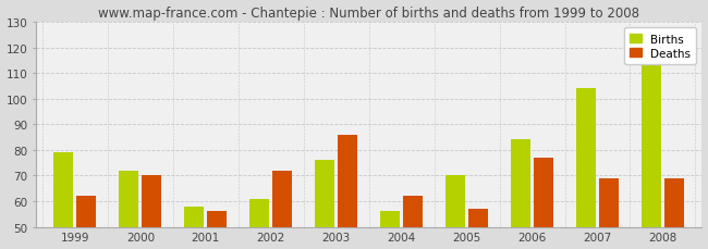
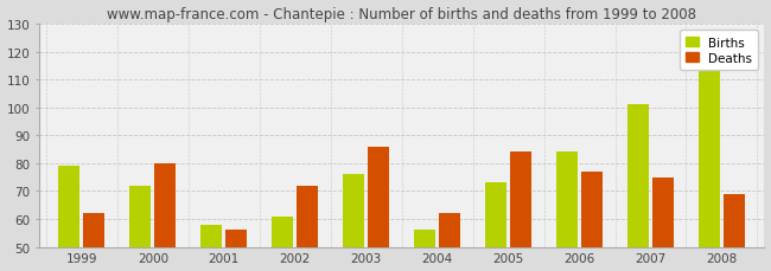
Deaths/2000: 70 -> 80
Births/2005: 70 -> 73
Deaths/2005: 57 -> 84
Births/2007: 104 -> 101
Deaths/2007: 69 -> 75
